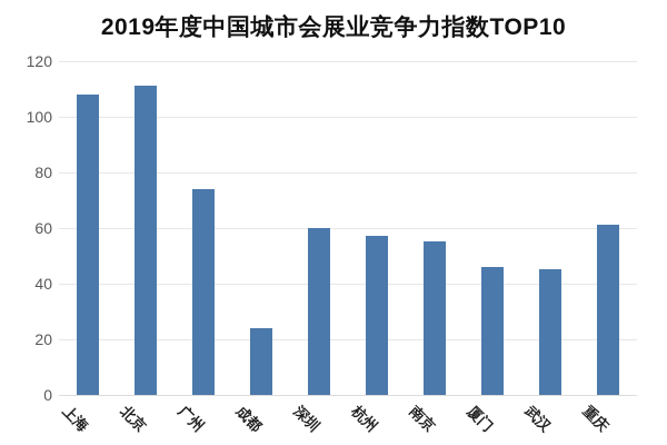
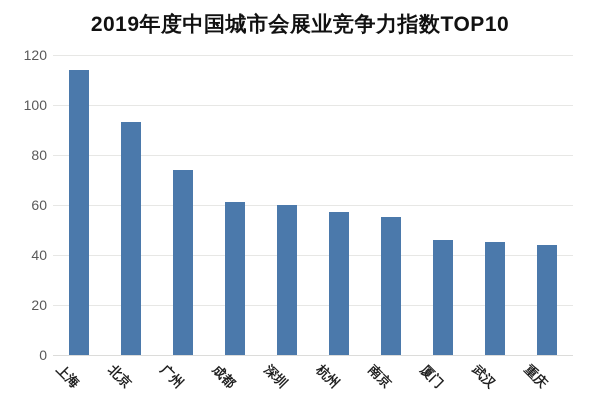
上海: 108 -> 114
北京: 111 -> 93
成都: 24 -> 61
重庆: 61 -> 44
